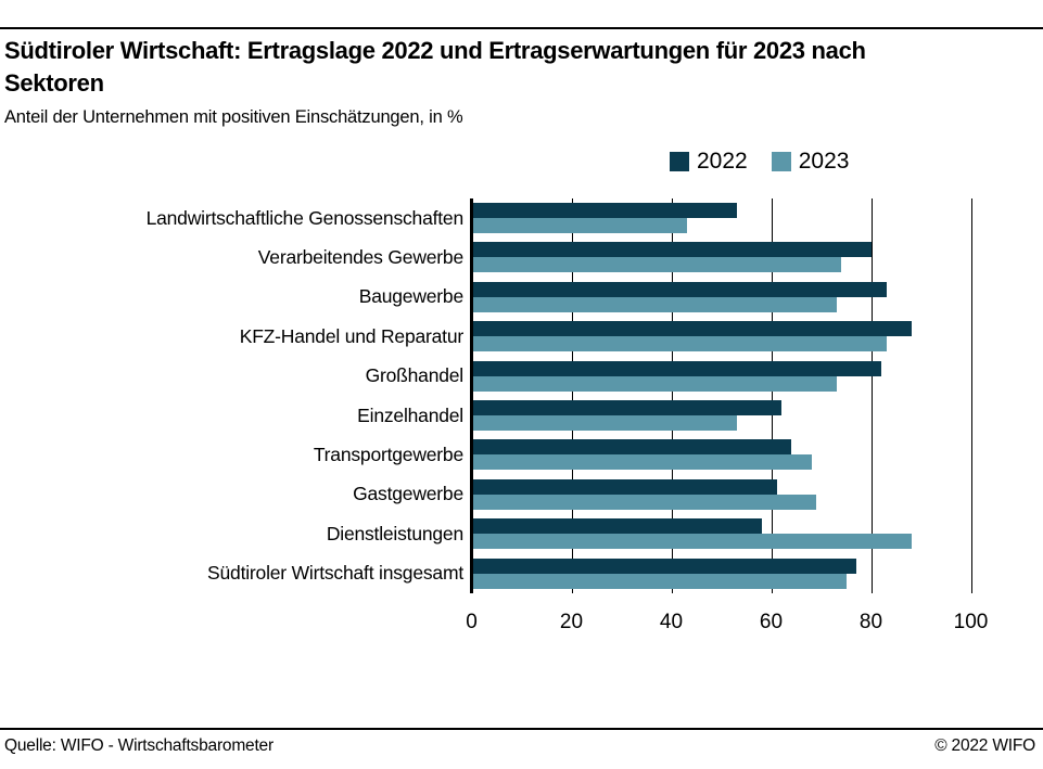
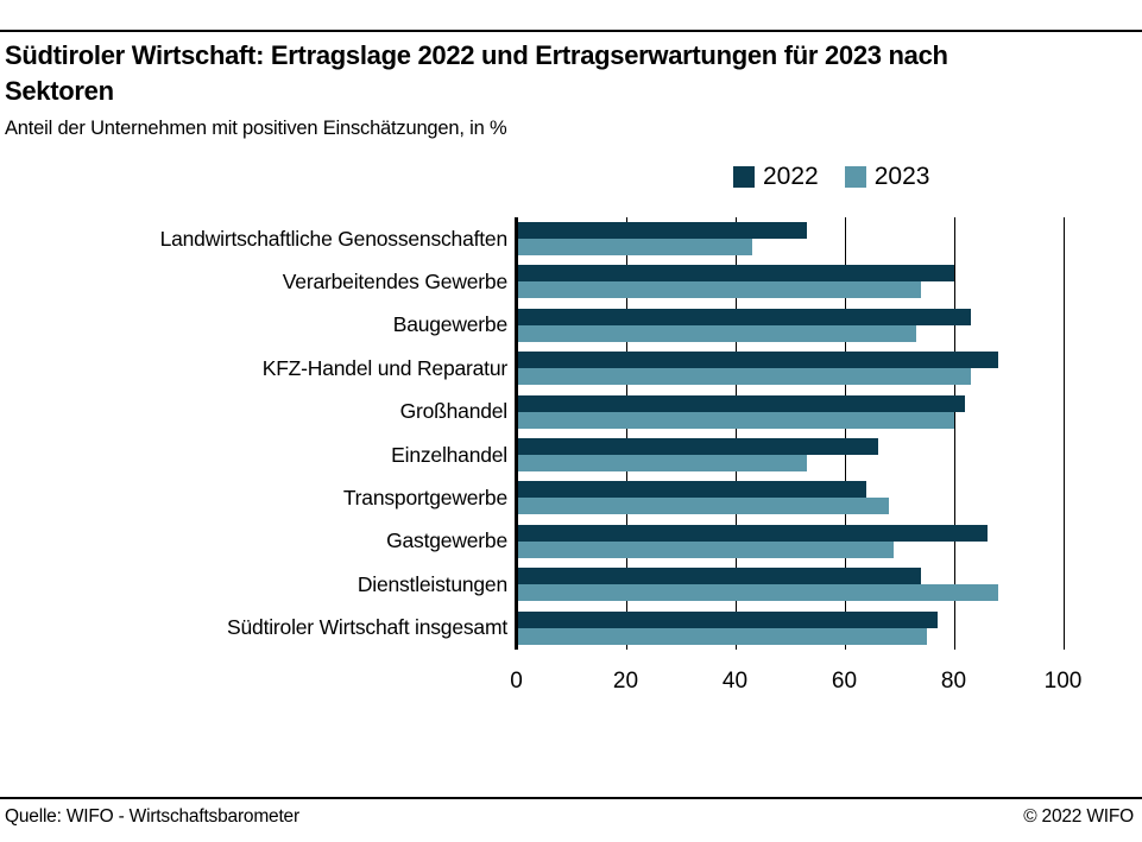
2023/Großhandel: 73 -> 80
2022/Einzelhandel: 62 -> 66
2022/Gastgewerbe: 61 -> 86
2022/Dienstleistungen: 58 -> 74
